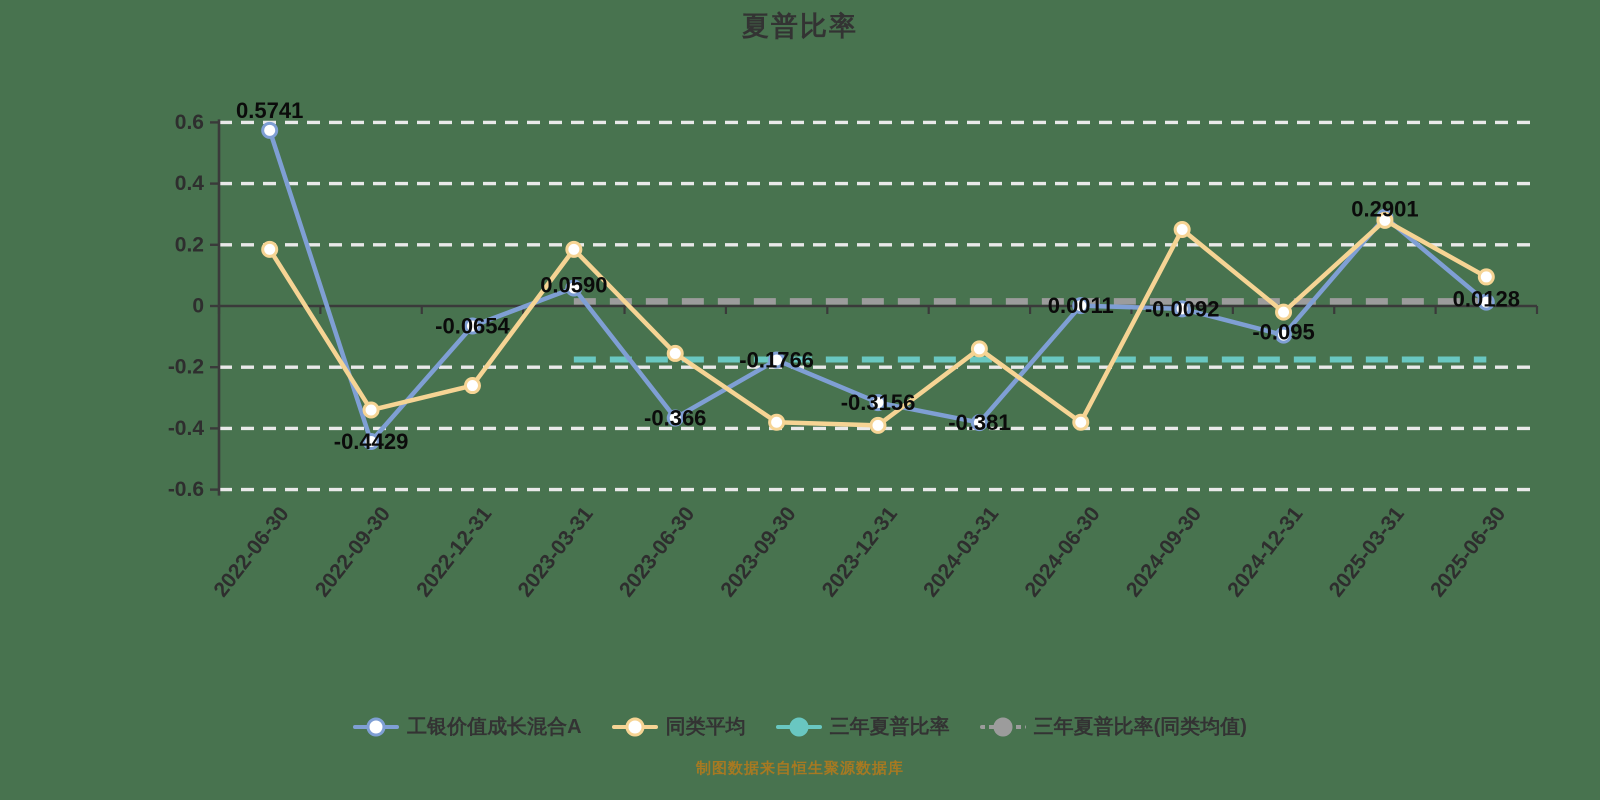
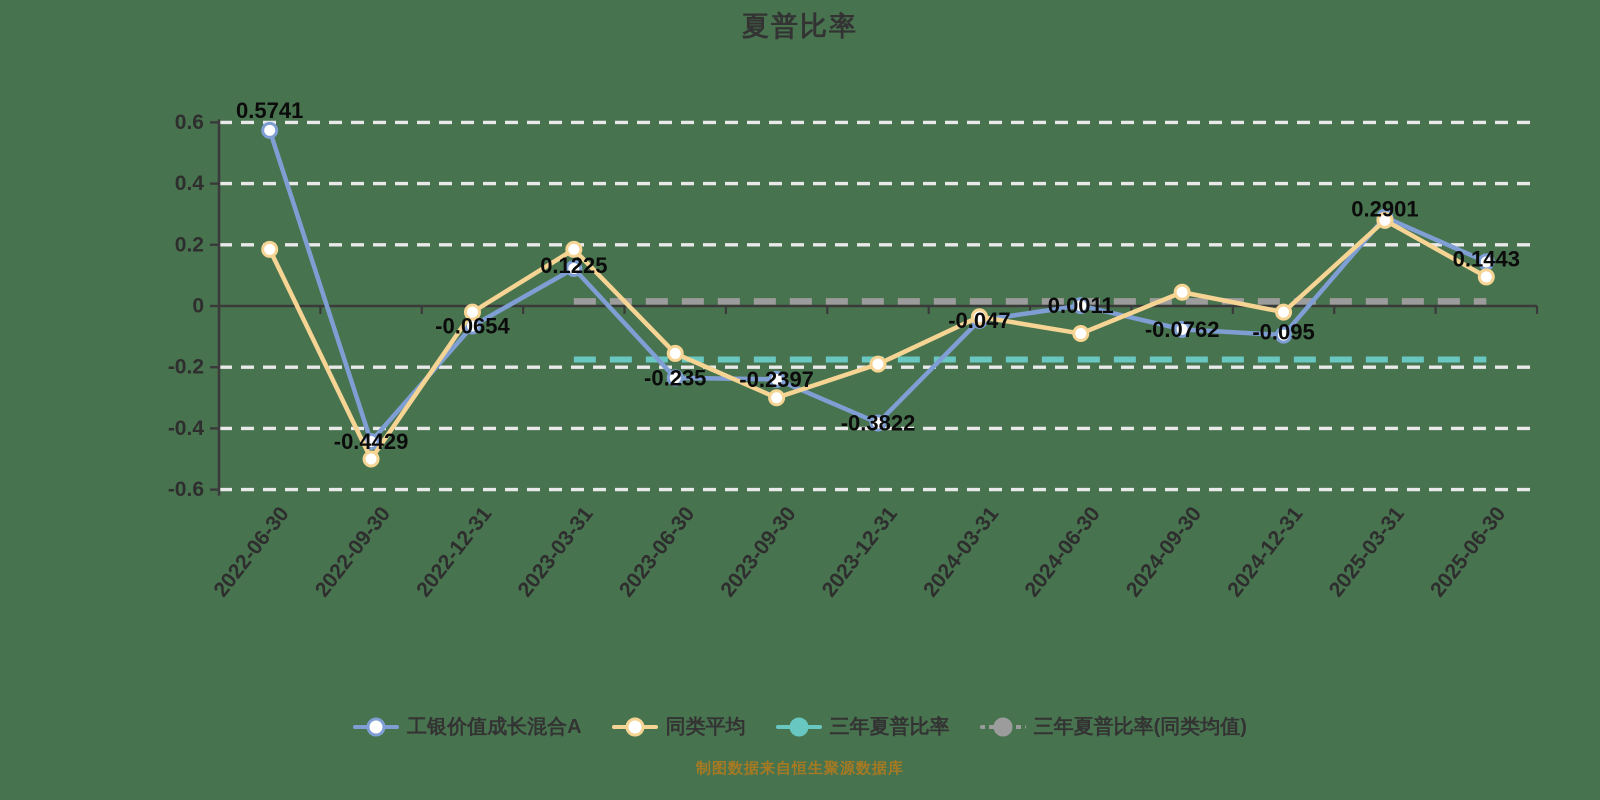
同类平均/2022-09-30: -0.34 -> -0.50
同类平均/2022-12-31: -0.26 -> -0.02
工银价值成长混合A/2023-03-31: 0.0590 -> 0.1225
工银价值成长混合A/2023-06-30: -0.366 -> -0.235
工银价值成长混合A/2023-09-30: -0.1766 -> -0.2397
同类平均/2023-09-30: -0.38 -> -0.30
工银价值成长混合A/2023-12-31: -0.3156 -> -0.3822
同类平均/2023-12-31: -0.39 -> -0.19
工银价值成长混合A/2024-03-31: -0.381 -> -0.047
同类平均/2024-03-31: -0.14 -> -0.04
同类平均/2024-06-30: -0.38 -> -0.09
工银价值成长混合A/2024-09-30: -0.0092 -> -0.0762
同类平均/2024-09-30: 0.25 -> 0.04
工银价值成长混合A/2025-06-30: 0.0128 -> 0.1443
